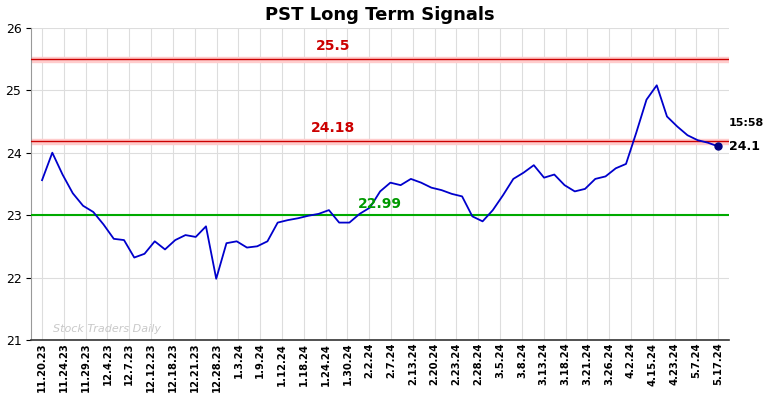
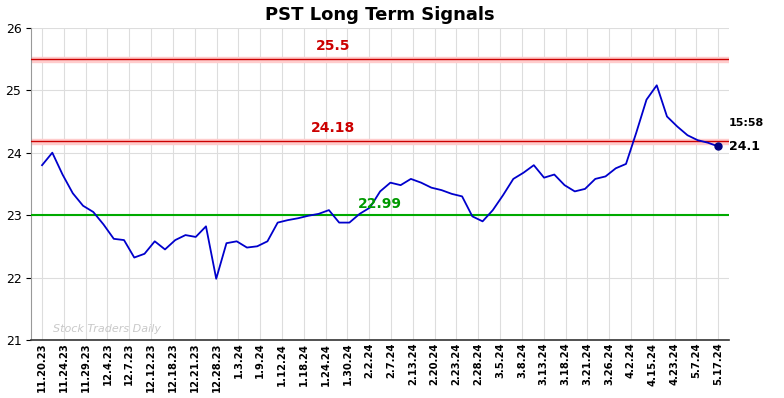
11.20.23: 23.56 -> 23.80
